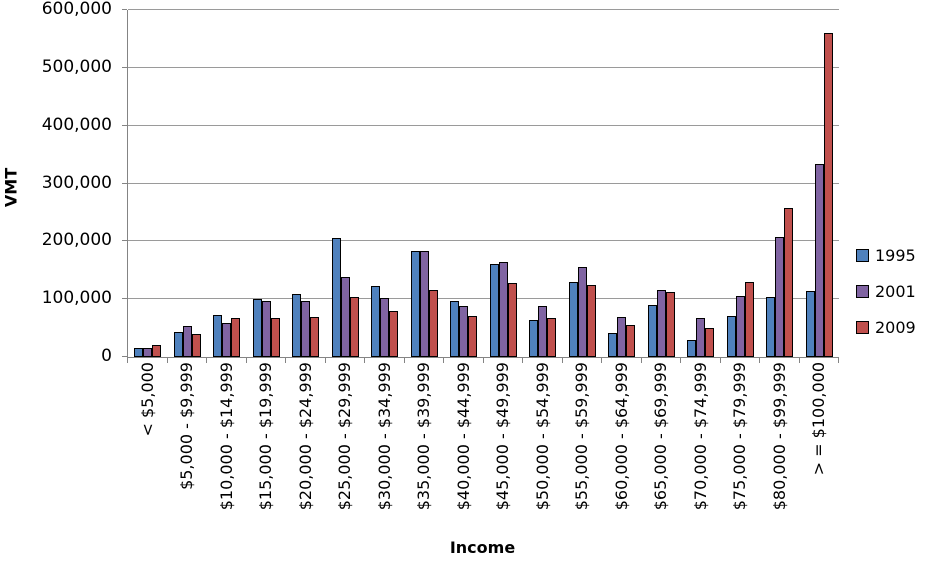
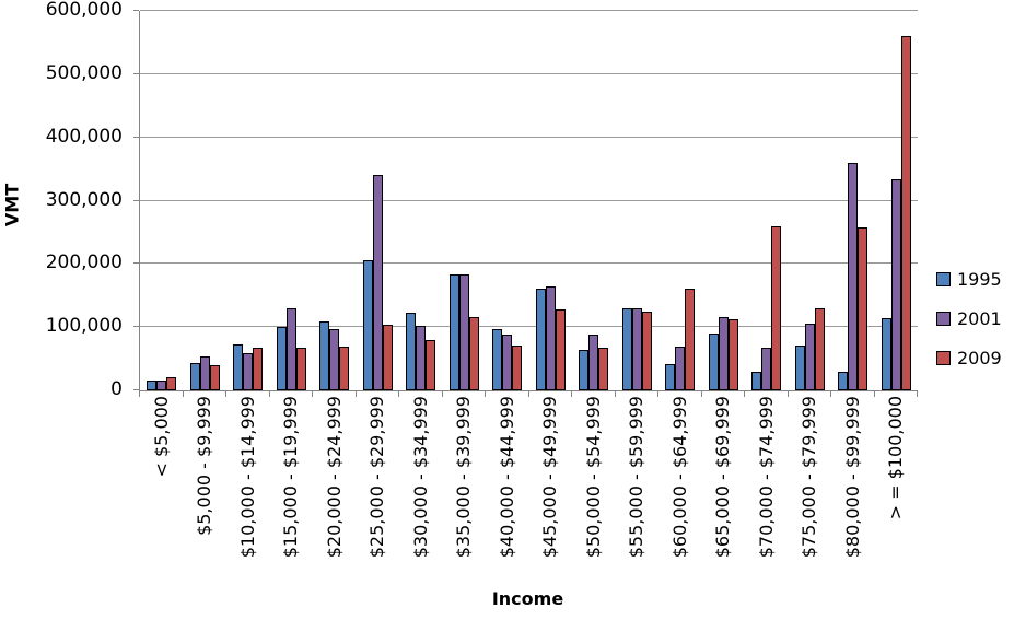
2001/$15,000 - $19,999: 100000 -> 130000
2001/$25,000 - $29,999: 140000 -> 340000
2001/$55,000 - $59,999: 160000 -> 130000
2009/$60,000 - $64,999: 60000 -> 160000
2009/$70,000 - $74,999: 50000 -> 260000
1995/$80,000 - $99,999: 100000 -> 30000
2001/$80,000 - $99,999: 210000 -> 360000
